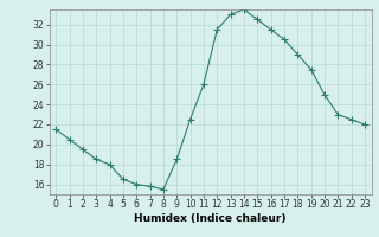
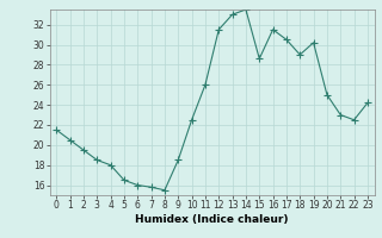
15: 32.5 -> 28.6
19: 27.5 -> 30.2
23: 22.0 -> 24.2
